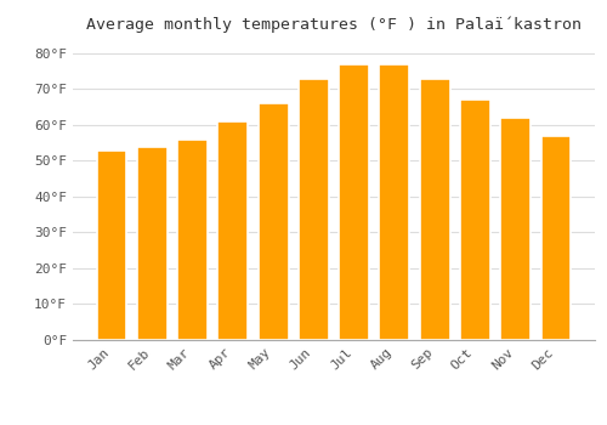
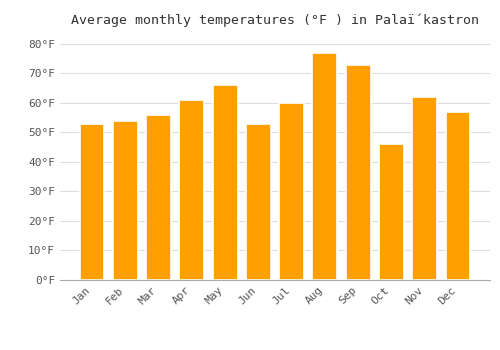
Jun: 73°F -> 53°F
Jul: 77°F -> 60°F
Oct: 67°F -> 46°F
